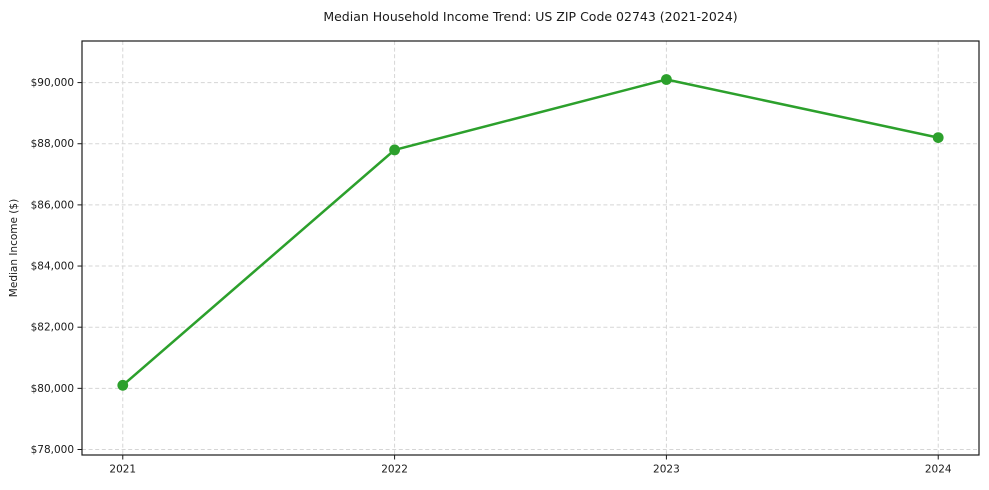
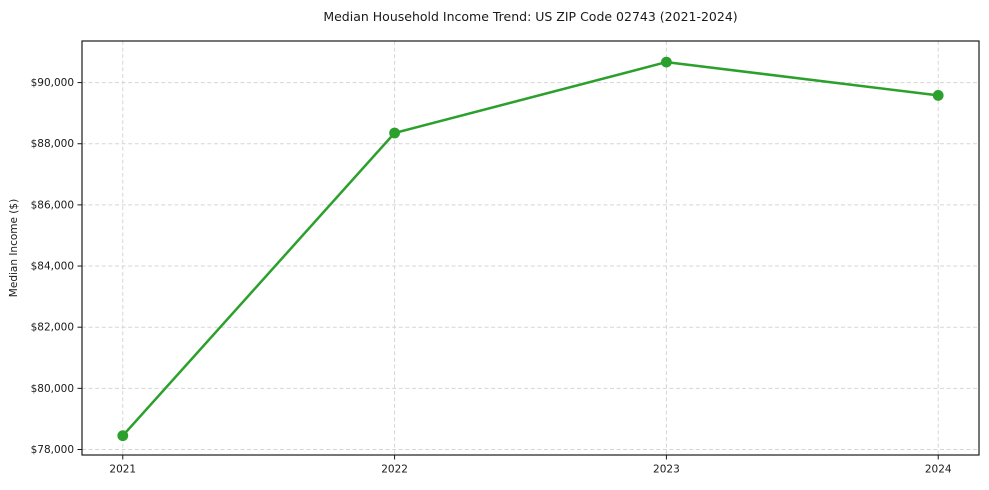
2021: $80100 -> $78400
2022: $87800 -> $88400
2023: $90100 -> $90700
2024: $88200 -> $89600
